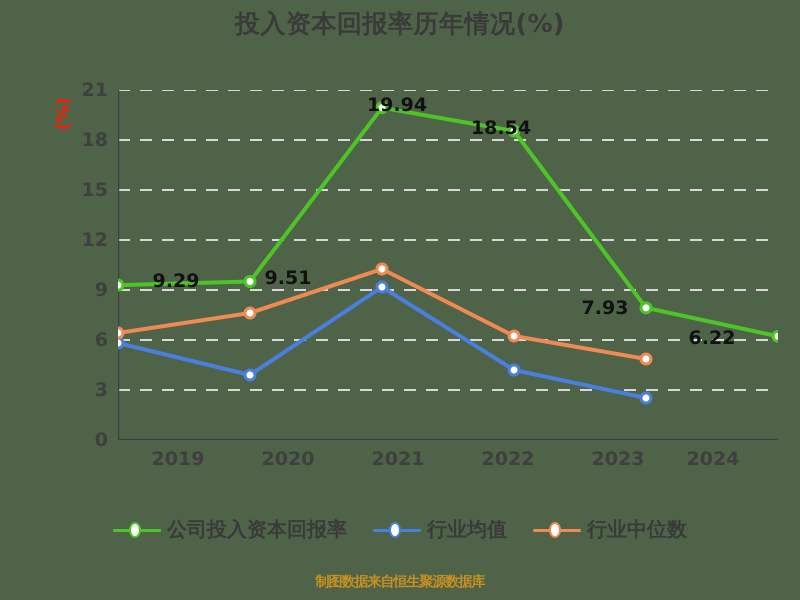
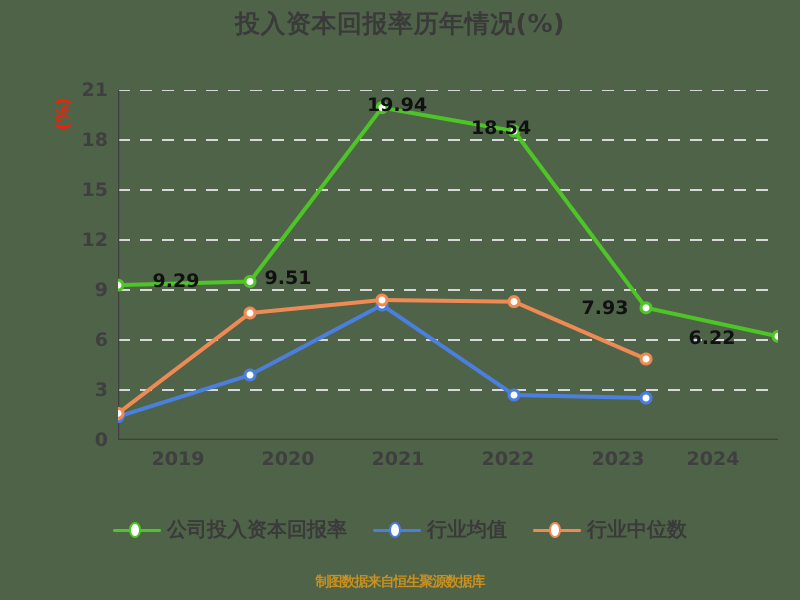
行业均值/2019: 5.8 -> 1.4
行业中位数/2019: 6.4 -> 1.6
行业均值/2021: 9.2 -> 8.1
行业中位数/2021: 10.3 -> 8.4
行业均值/2022: 4.2 -> 2.7
行业中位数/2022: 6.2 -> 8.3
